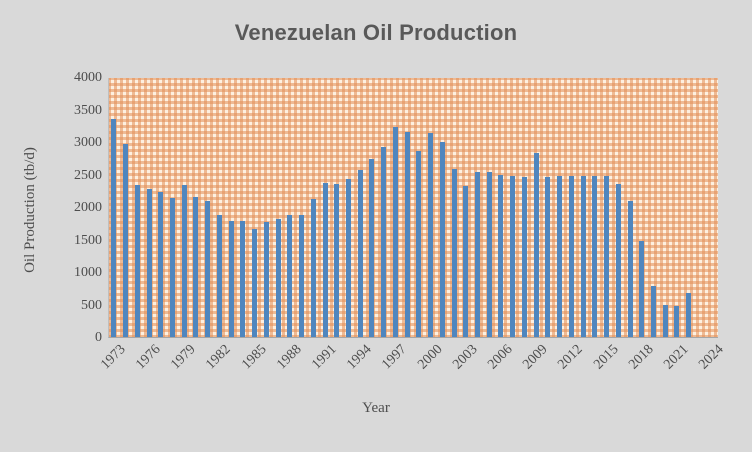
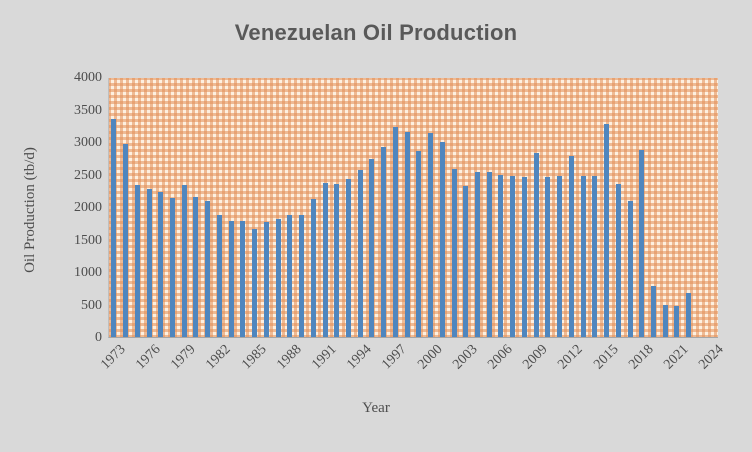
2012: 2500 -> 2800
2015: 2500 -> 3300
2018: 1500 -> 2900
